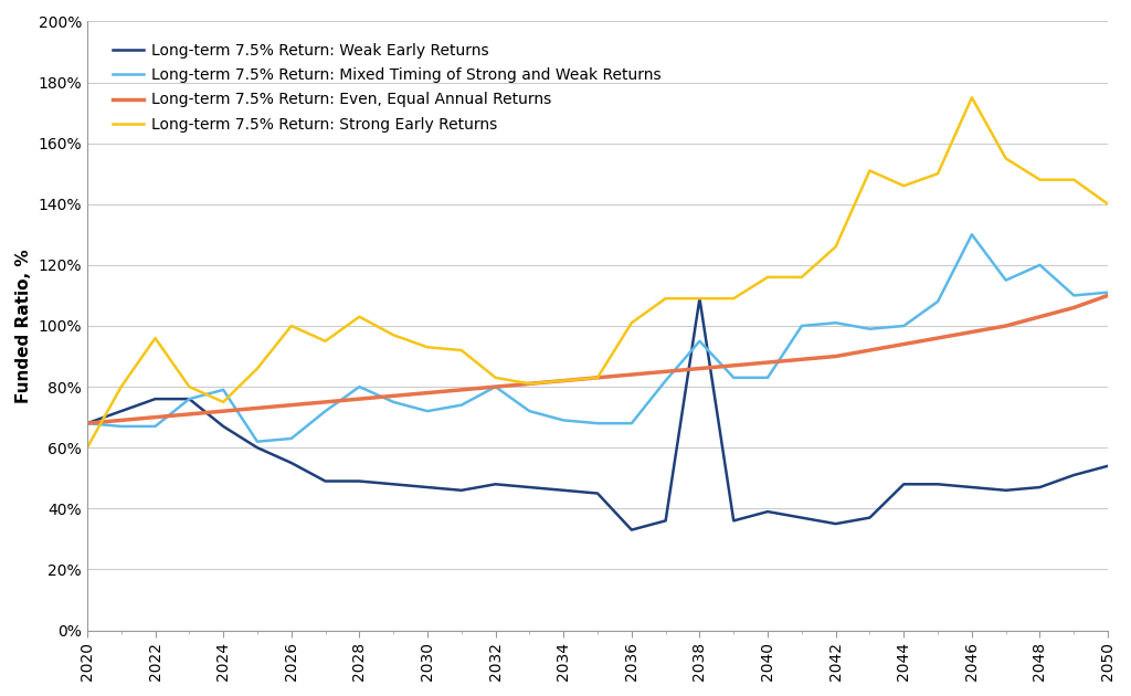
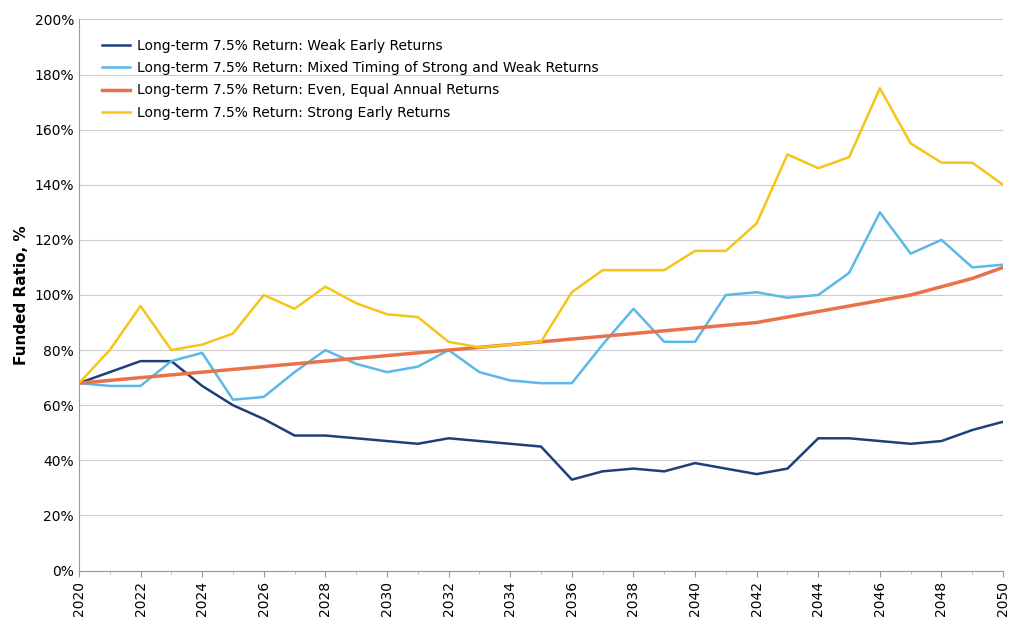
Long-term 7.5% Return: Strong Early Returns/2020: 60% -> 68%
Long-term 7.5% Return: Strong Early Returns/2024: 75% -> 82%
Long-term 7.5% Return: Weak Early Returns/2038: 109% -> 37%
